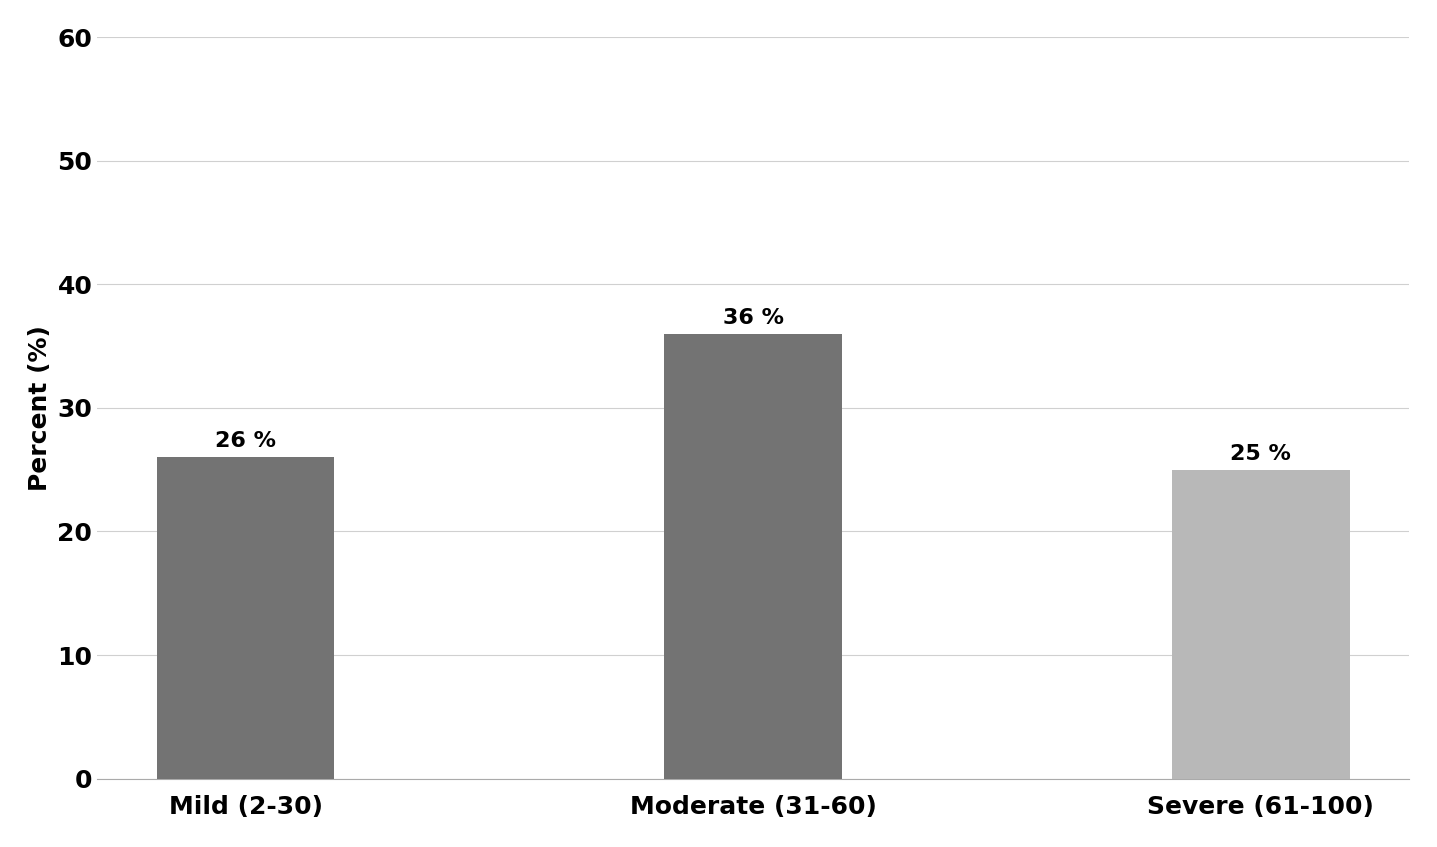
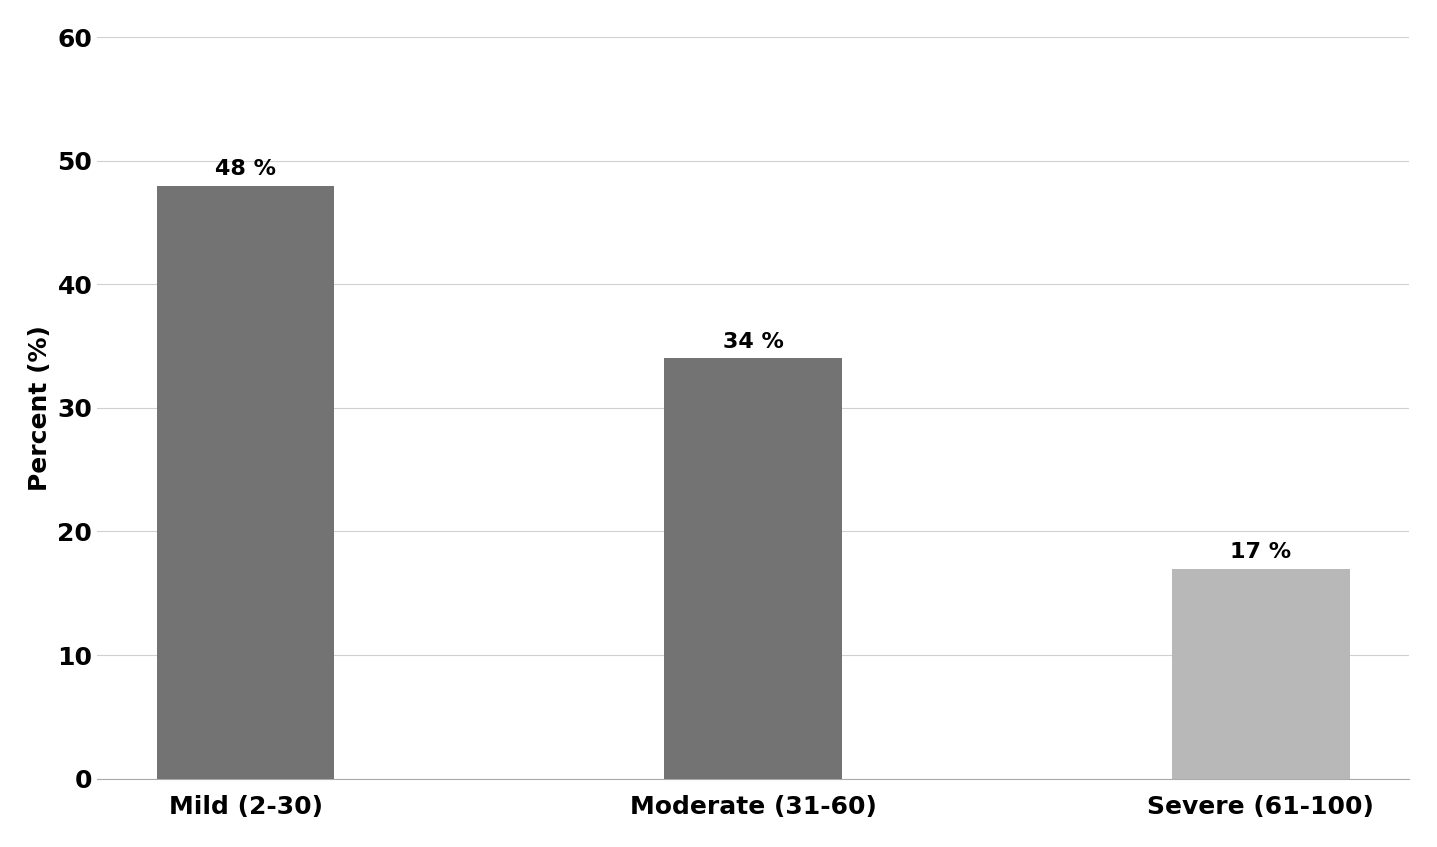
Mild (2-30): 26 -> 48
Moderate (31-60): 36 -> 34
Severe (61-100): 25 -> 17
